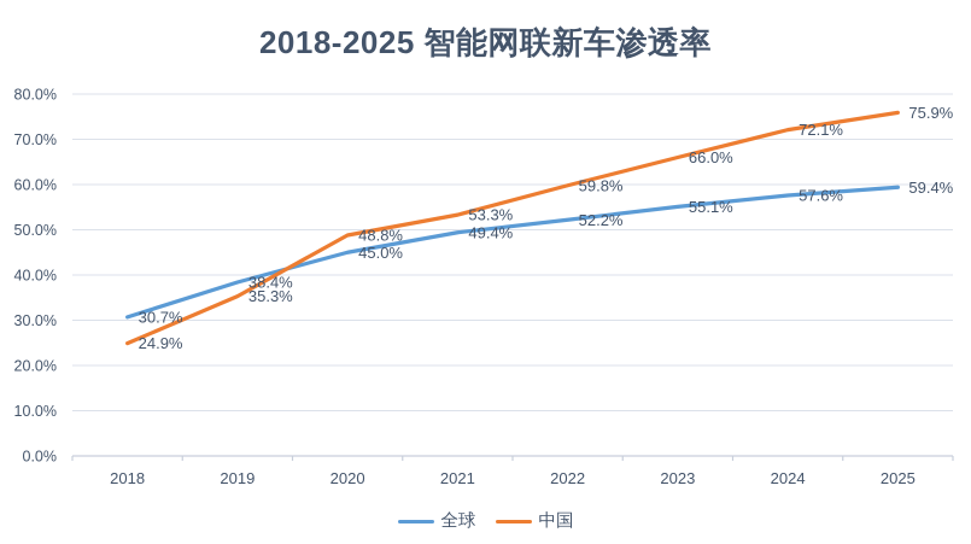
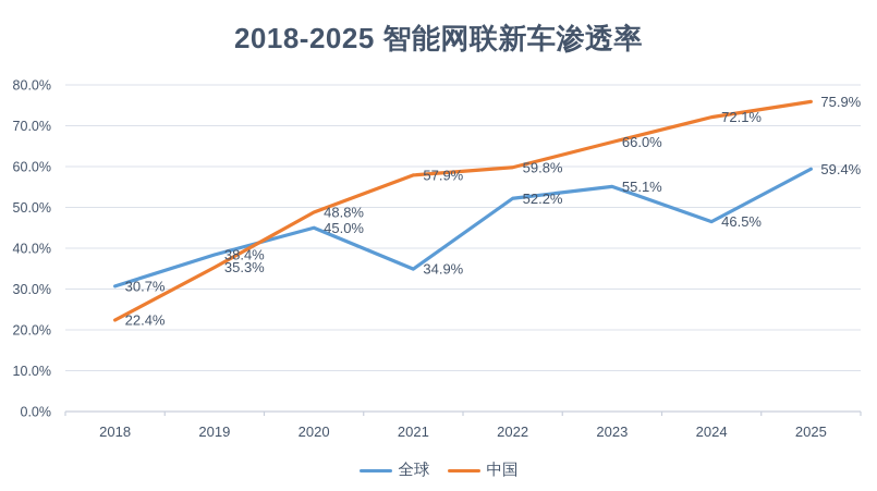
中国/2018: 24.9% -> 22.4%
全球/2021: 49.4% -> 34.9%
中国/2021: 53.3% -> 57.9%
全球/2024: 57.6% -> 46.5%
